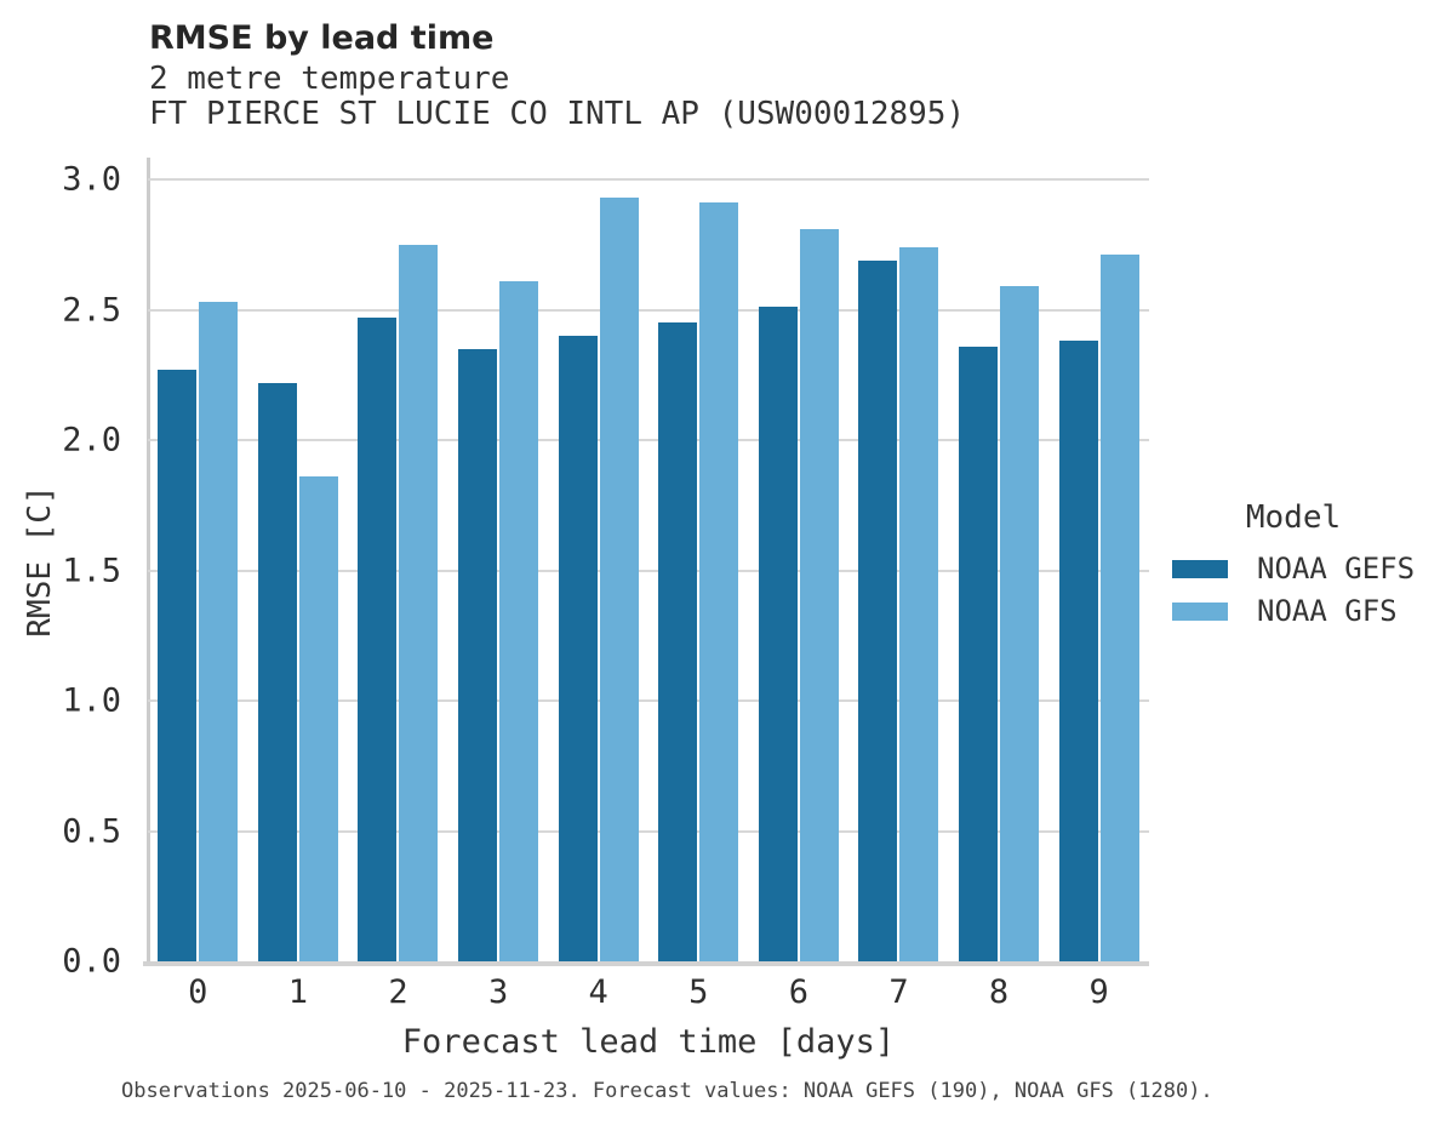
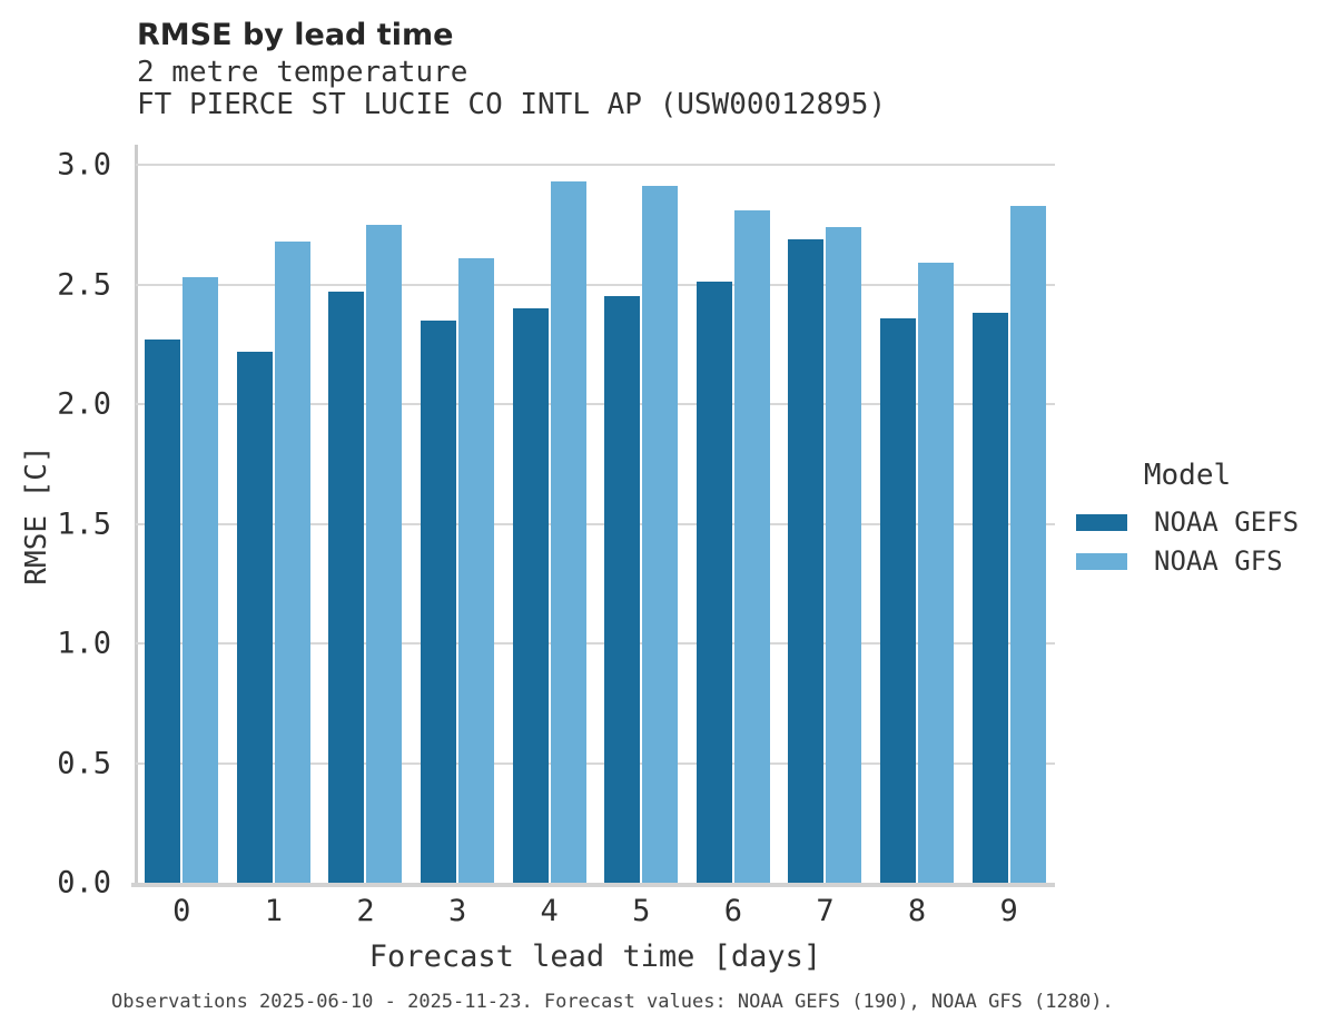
NOAA GFS/1: 1.86 -> 2.68
NOAA GFS/9: 2.71 -> 2.83
